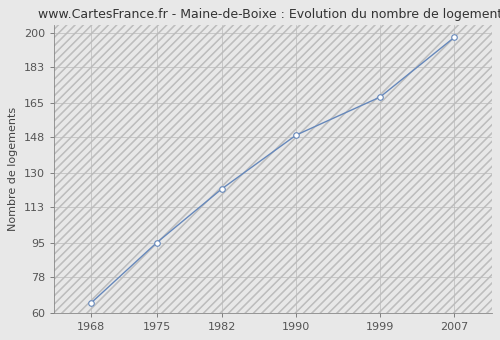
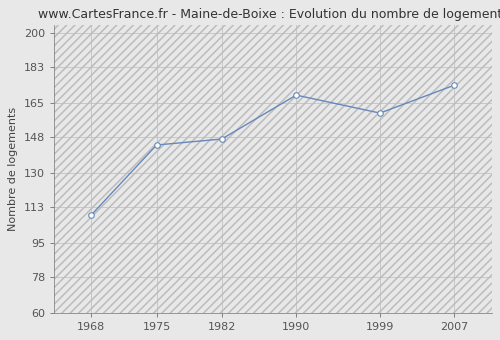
1968: 65 -> 109
1975: 95 -> 144
1982: 122 -> 147
1990: 149 -> 169
1999: 168 -> 160
2007: 198 -> 174
